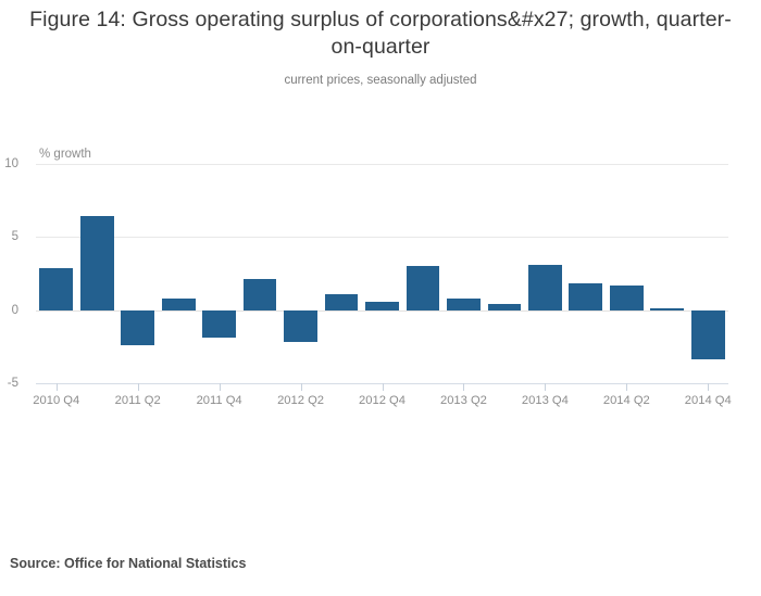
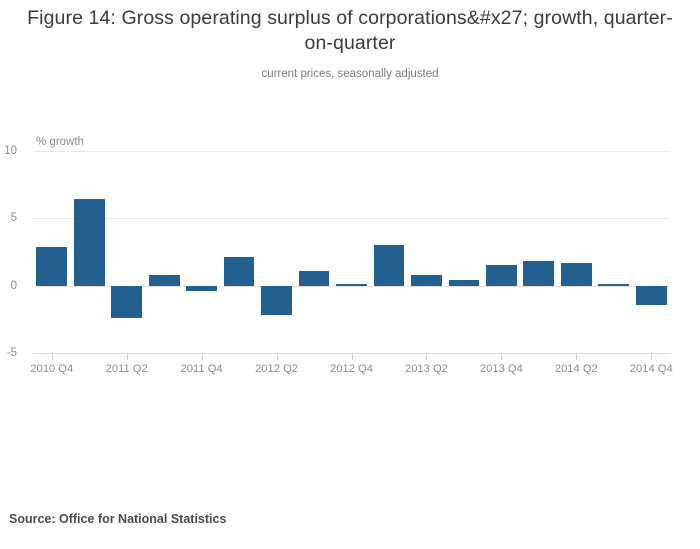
2011 Q4: -1.9 -> -0.4
2012 Q4: 0.6 -> 0.1
2013 Q4: 3.1 -> 1.5
2014 Q4: -3.4 -> -1.4
